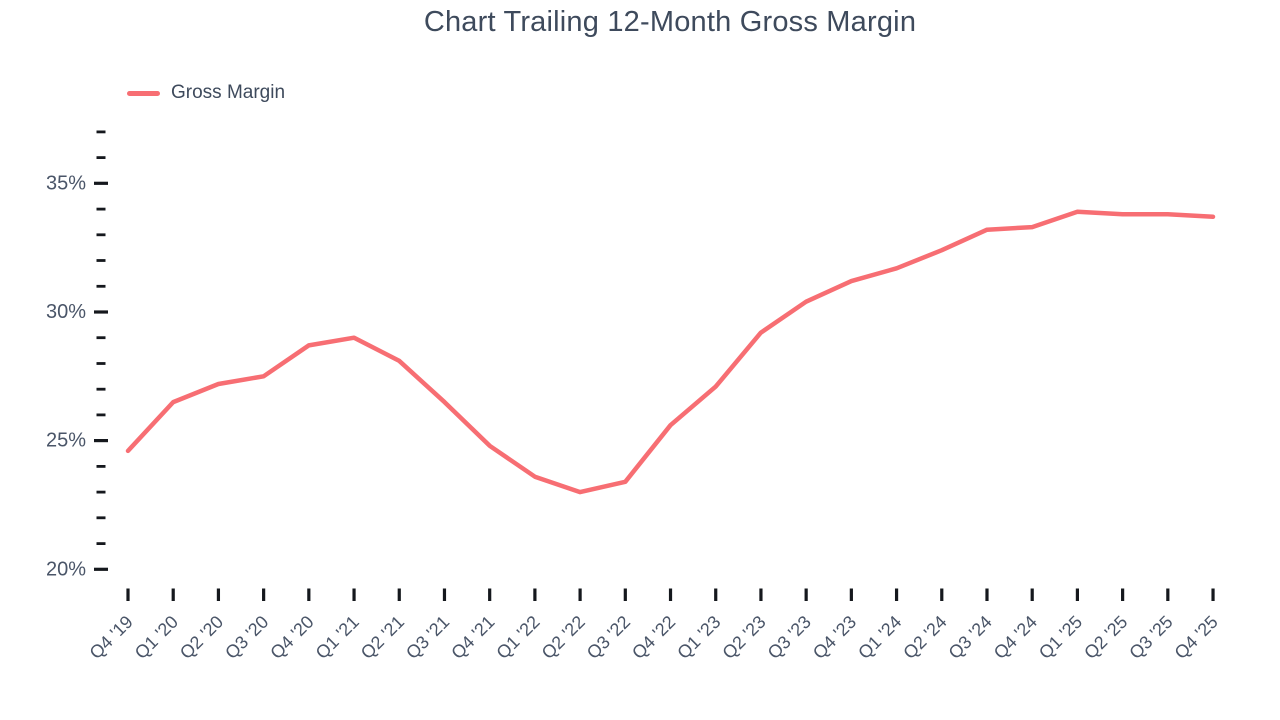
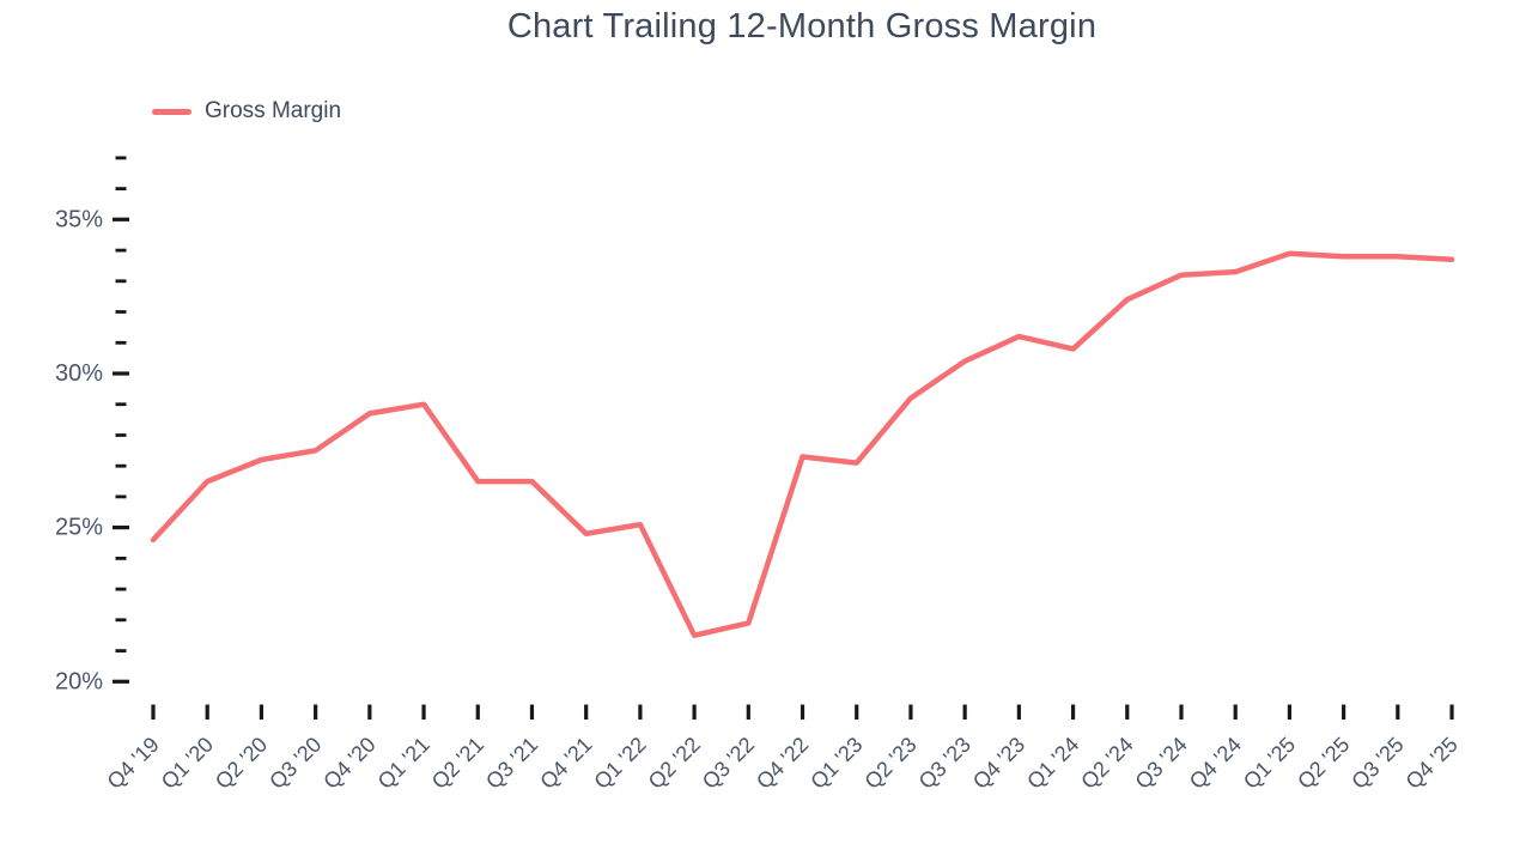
Q2 '21: 28.1% -> 26.5%
Q1 '22: 23.6% -> 25.1%
Q2 '22: 23.0% -> 21.5%
Q3 '22: 23.4% -> 21.9%
Q4 '22: 25.6% -> 27.3%
Q1 '24: 31.7% -> 30.8%
